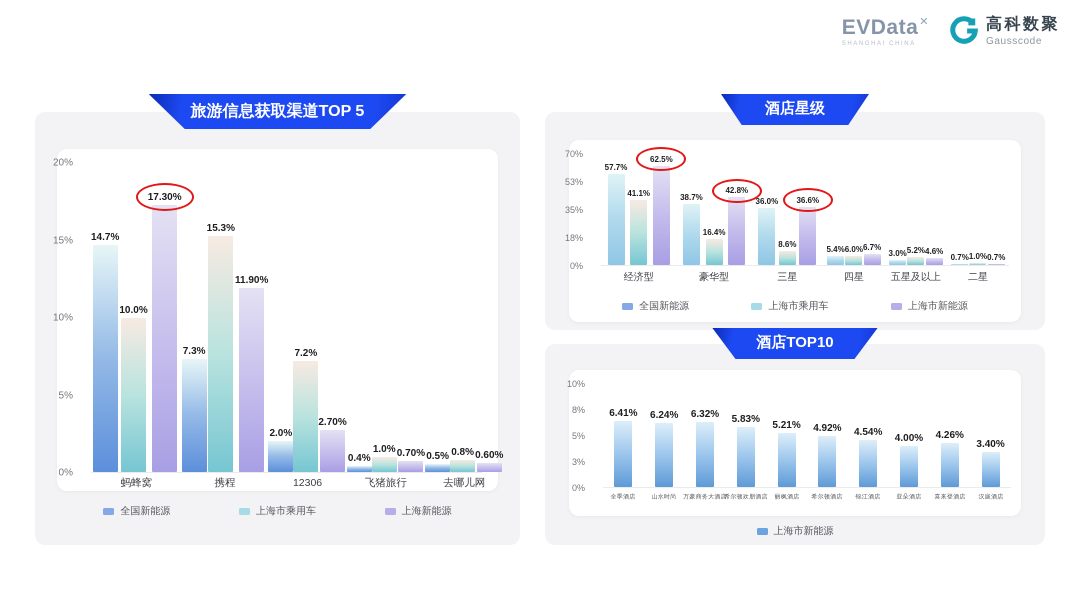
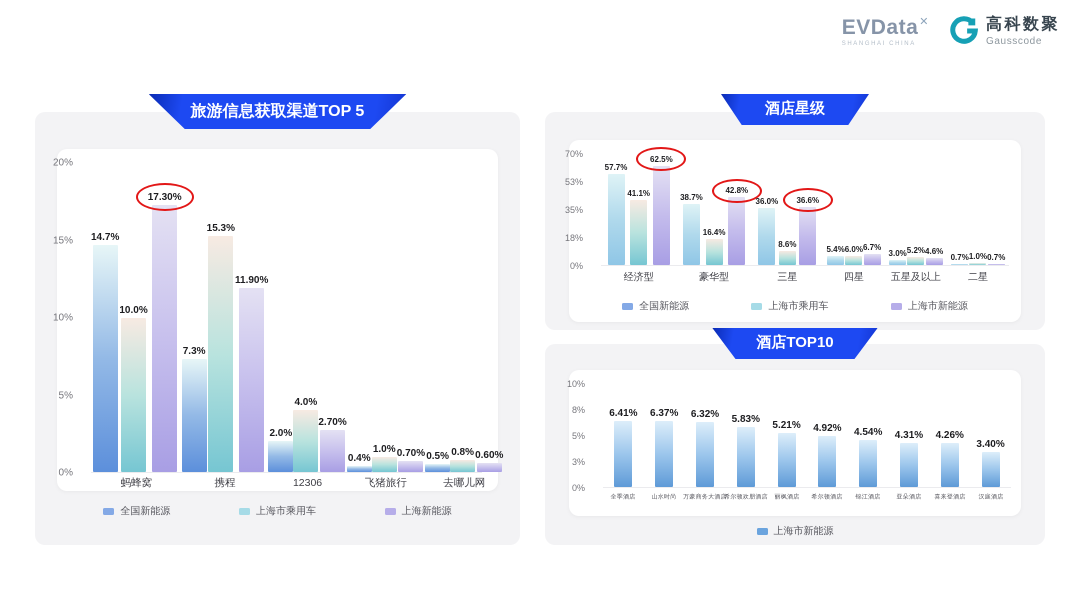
旅游信息获取渠道TOP 5/上海市乘用车/12306: 7.2% -> 4.0%
酒店TOP10/山水时尚: 6.24% -> 6.37%
酒店TOP10/亚朵酒店: 4.00% -> 4.31%
